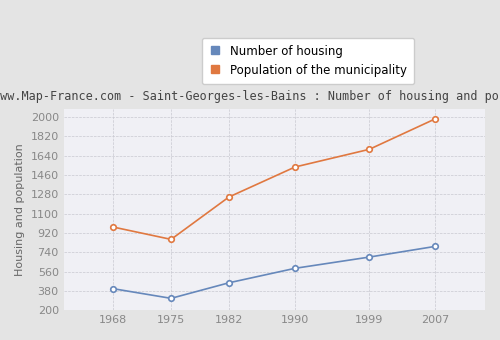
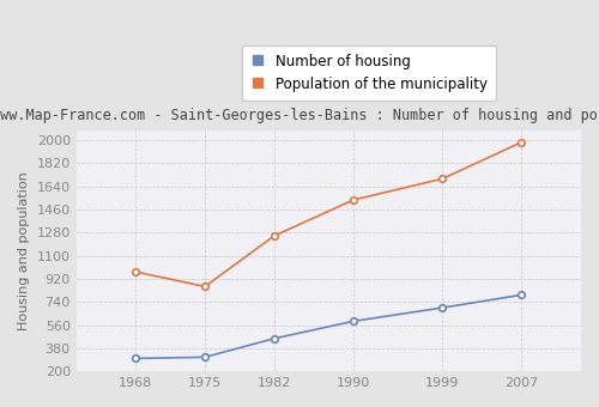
Number of housing/1968: 400 -> 300
